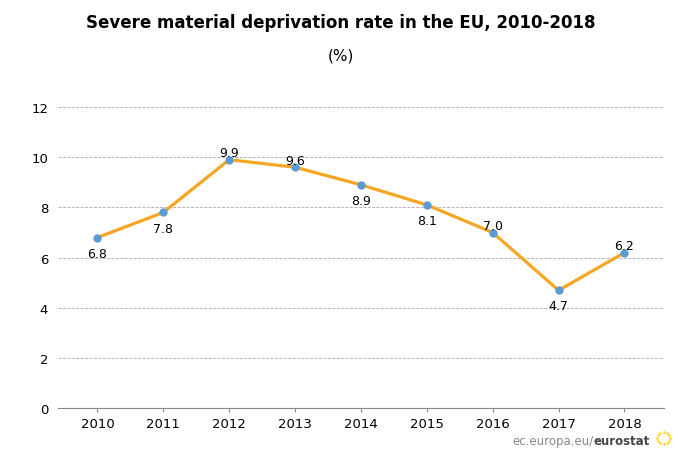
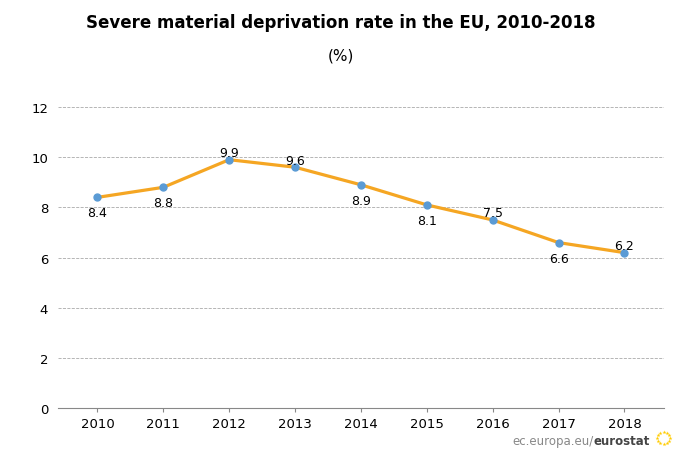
2010: 6.8 -> 8.4
2011: 7.8 -> 8.8
2016: 7.0 -> 7.5
2017: 4.7 -> 6.6
